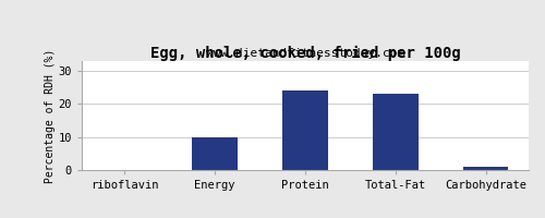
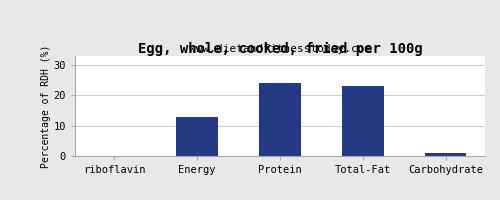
Energy: 10 -> 13
